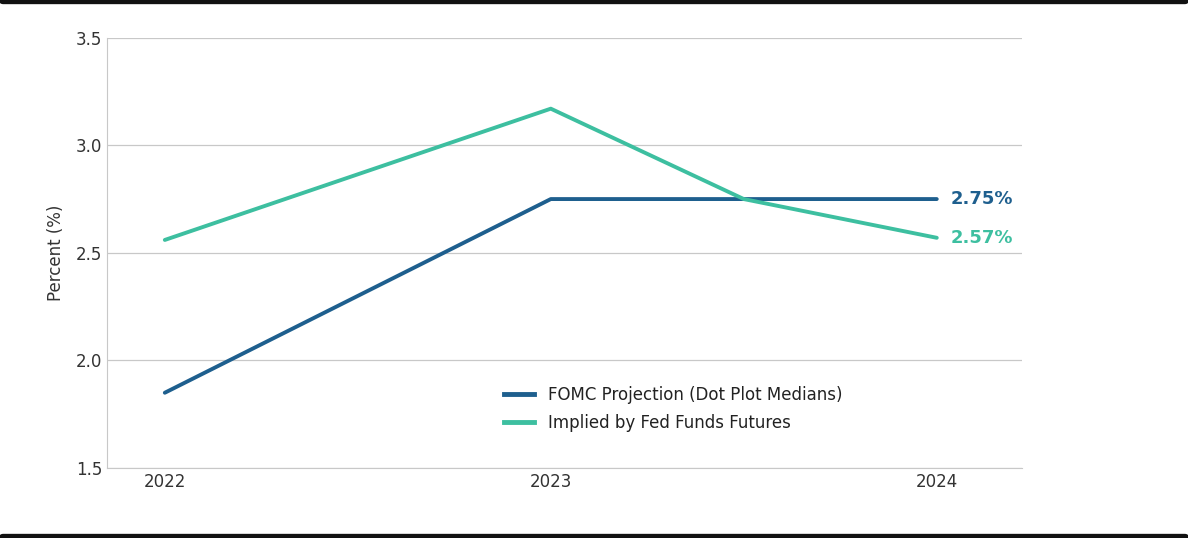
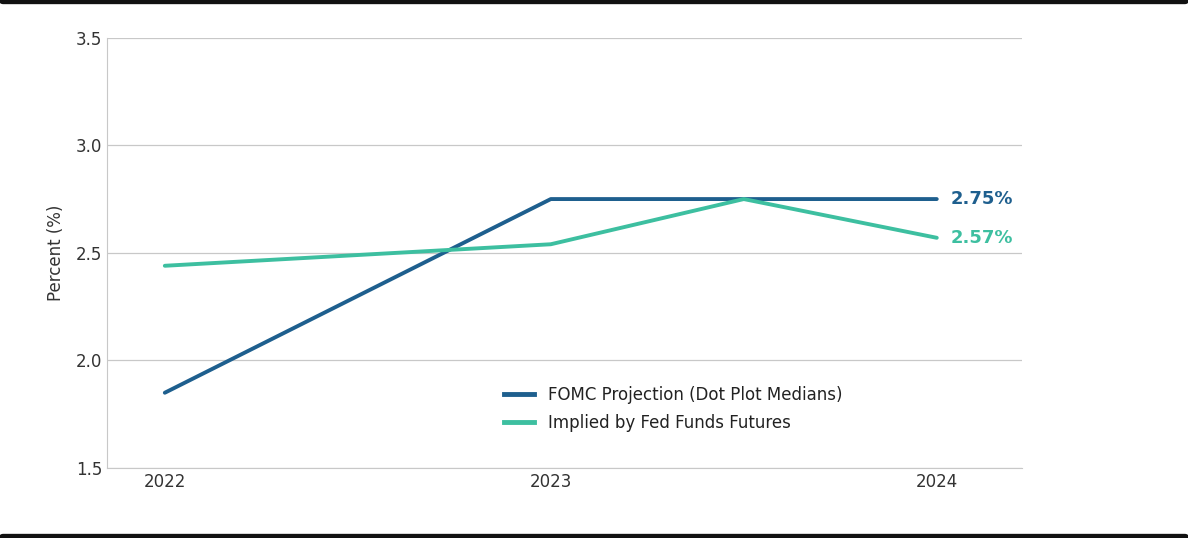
Implied by Fed Funds Futures/2022: 2.56 -> 2.44
Implied by Fed Funds Futures/2023: 3.17 -> 2.54
